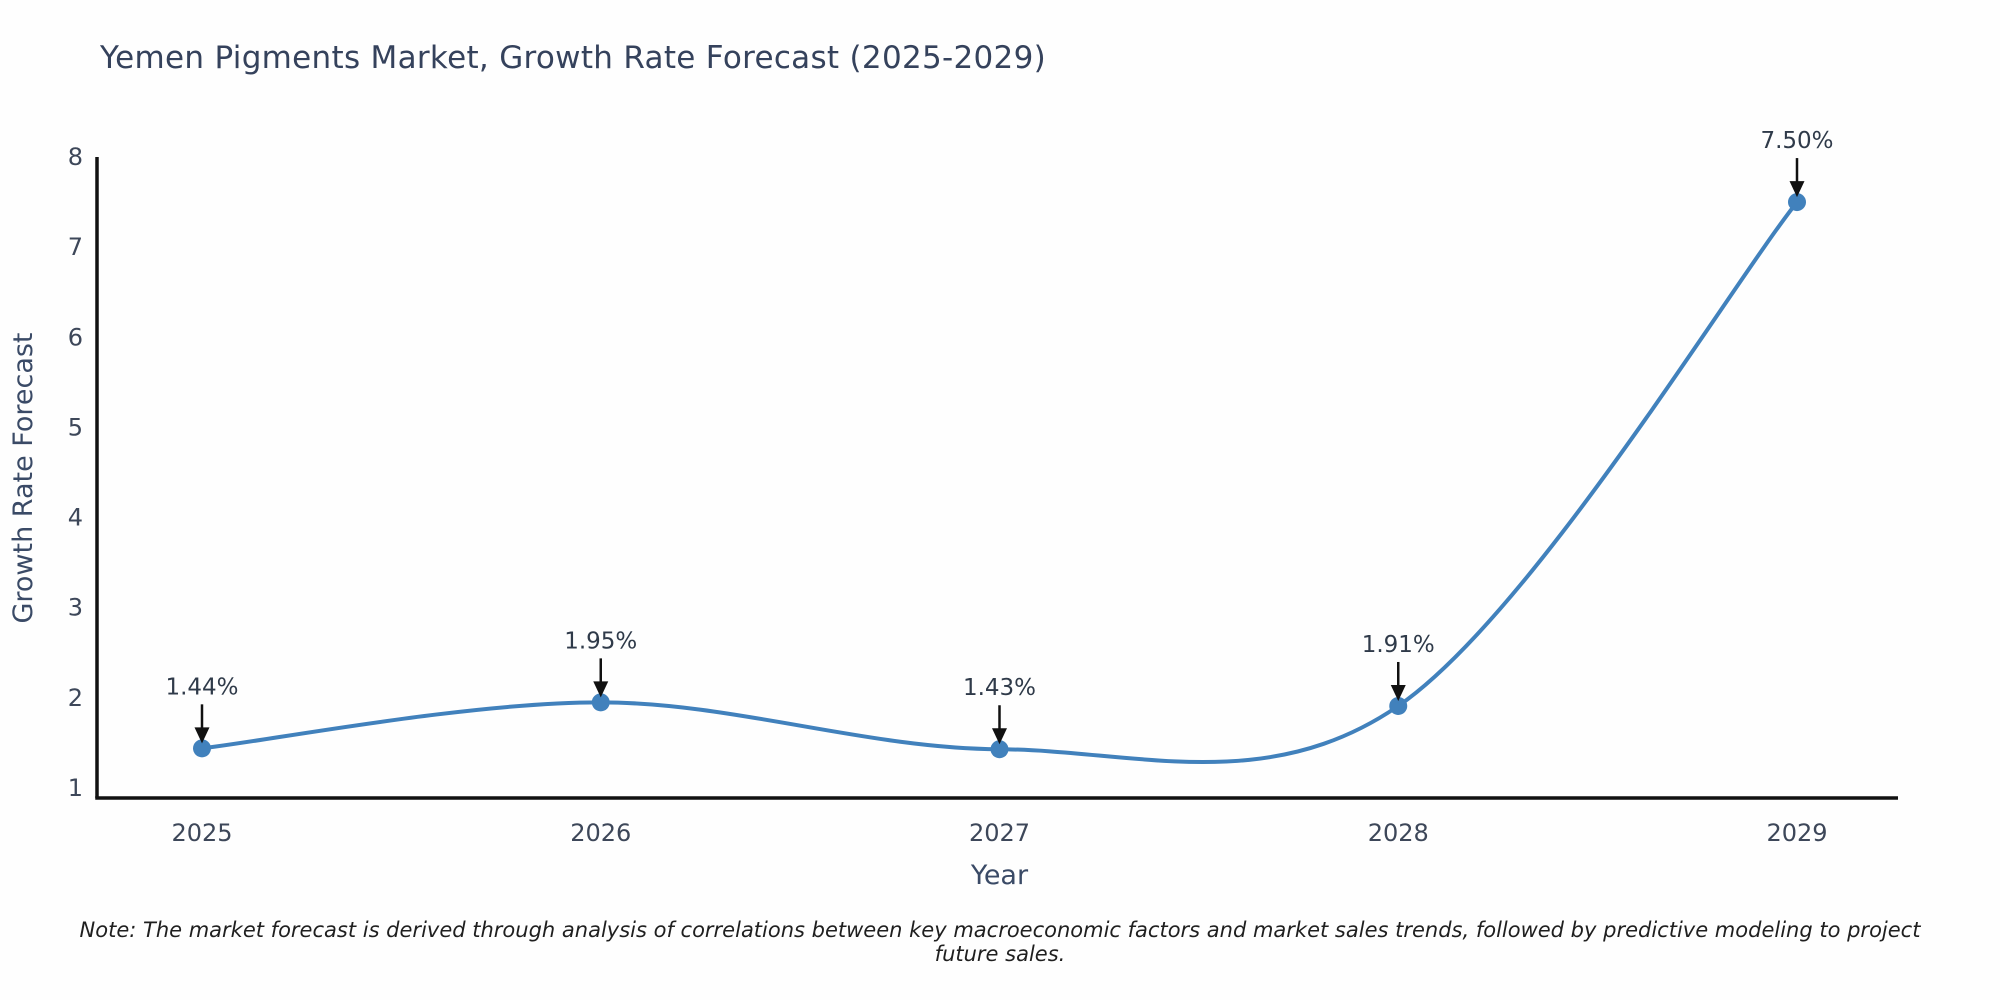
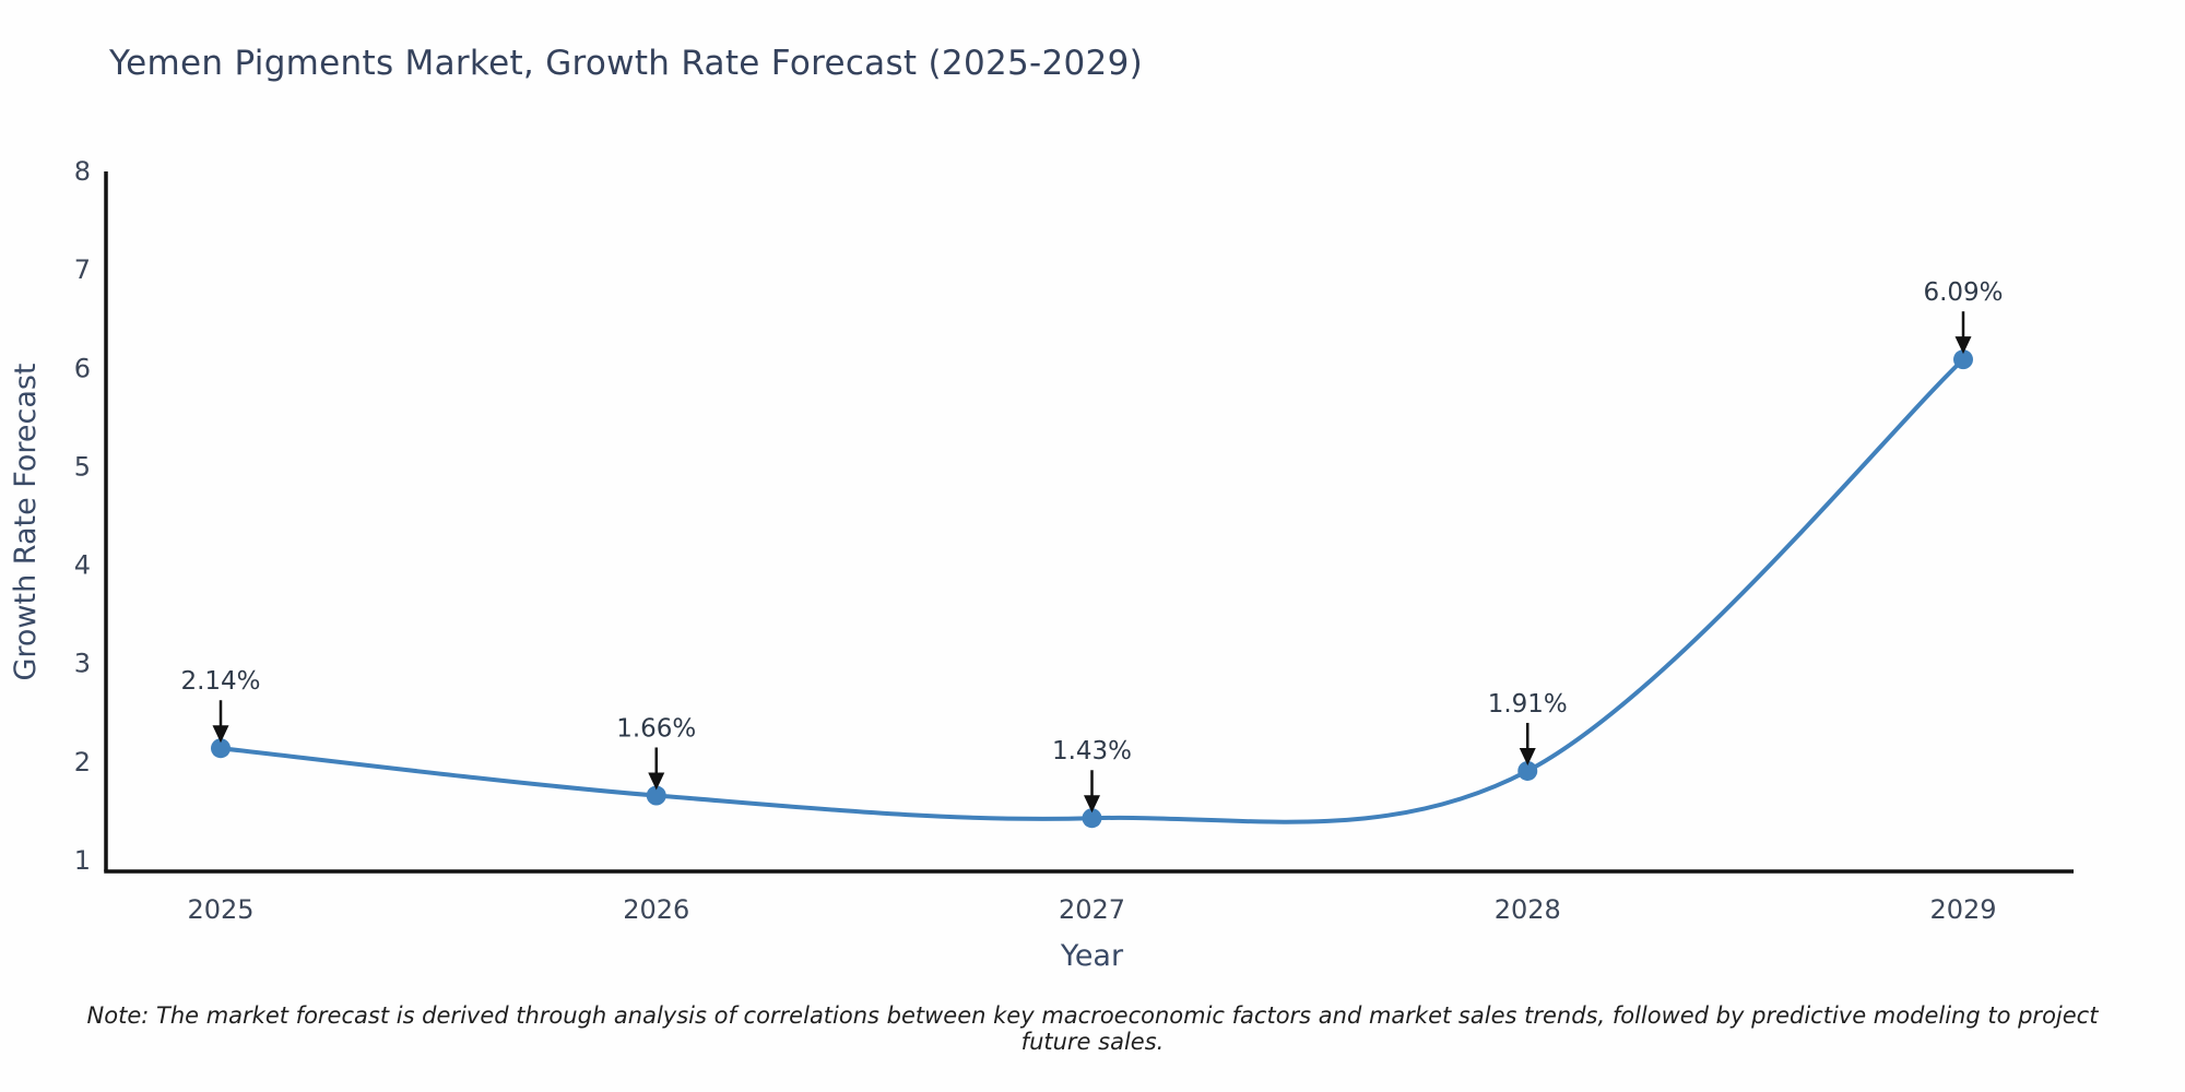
2025: 1.44% -> 2.14%
2026: 1.95% -> 1.66%
2029: 7.50% -> 6.09%
